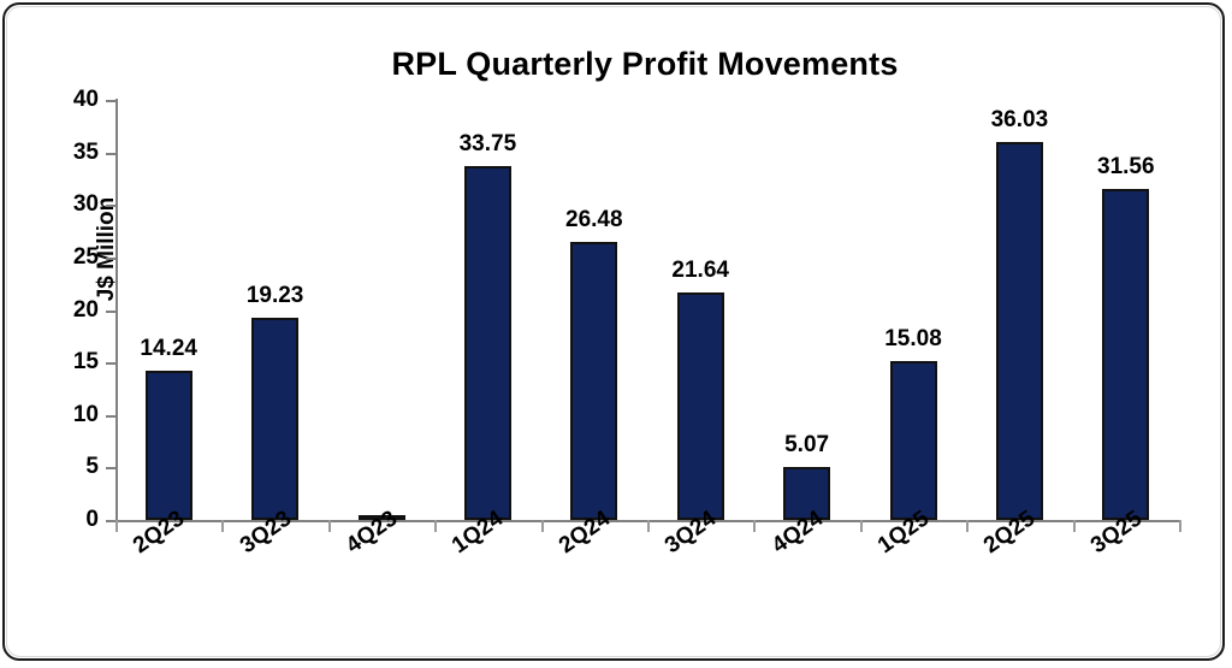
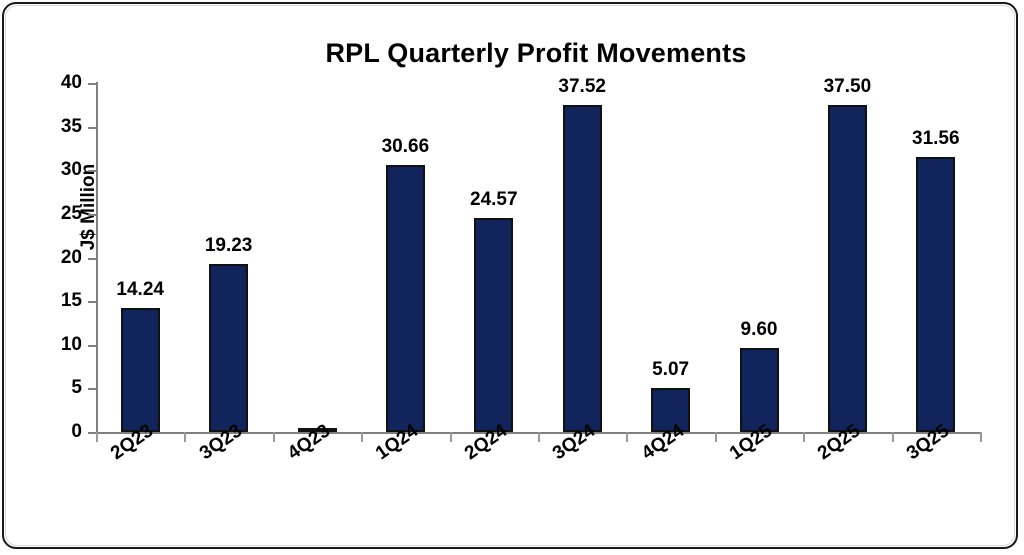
1Q24: 33.75 -> 30.66
2Q24: 26.48 -> 24.57
3Q24: 21.64 -> 37.52
1Q25: 15.08 -> 9.60
2Q25: 36.03 -> 37.50
